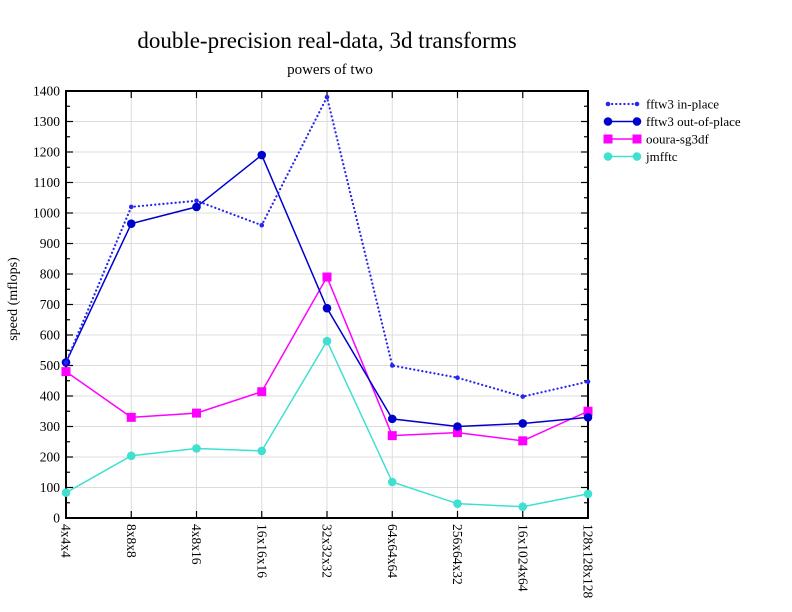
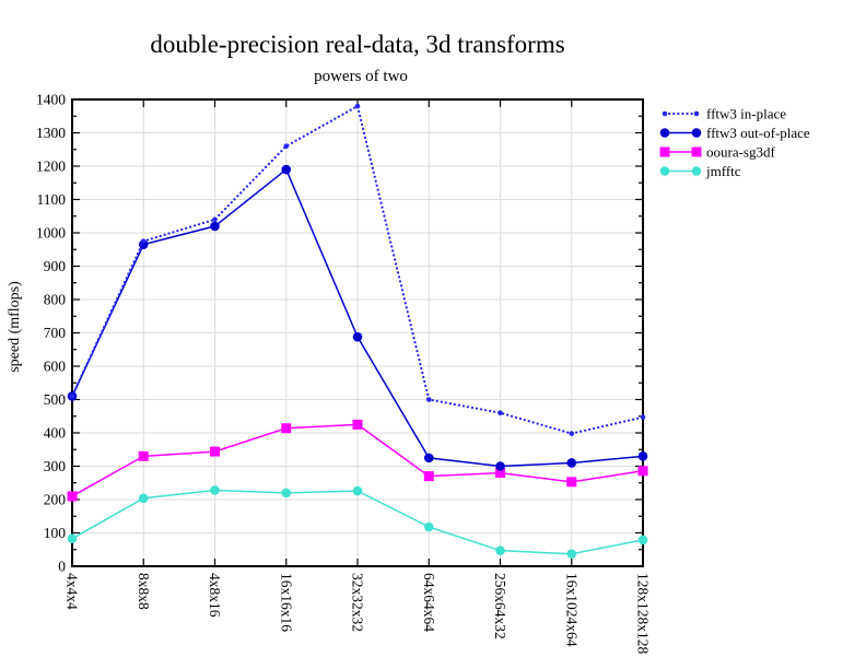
ooura-sg3df/4x4x4: 480 -> 210
fftw3 in-place/8x8x8: 1020 -> 980
fftw3 in-place/16x16x16: 960 -> 1260
ooura-sg3df/32x32x32: 790 -> 420
jmfftc/32x32x32: 580 -> 230
ooura-sg3df/128x128x128: 350 -> 290
